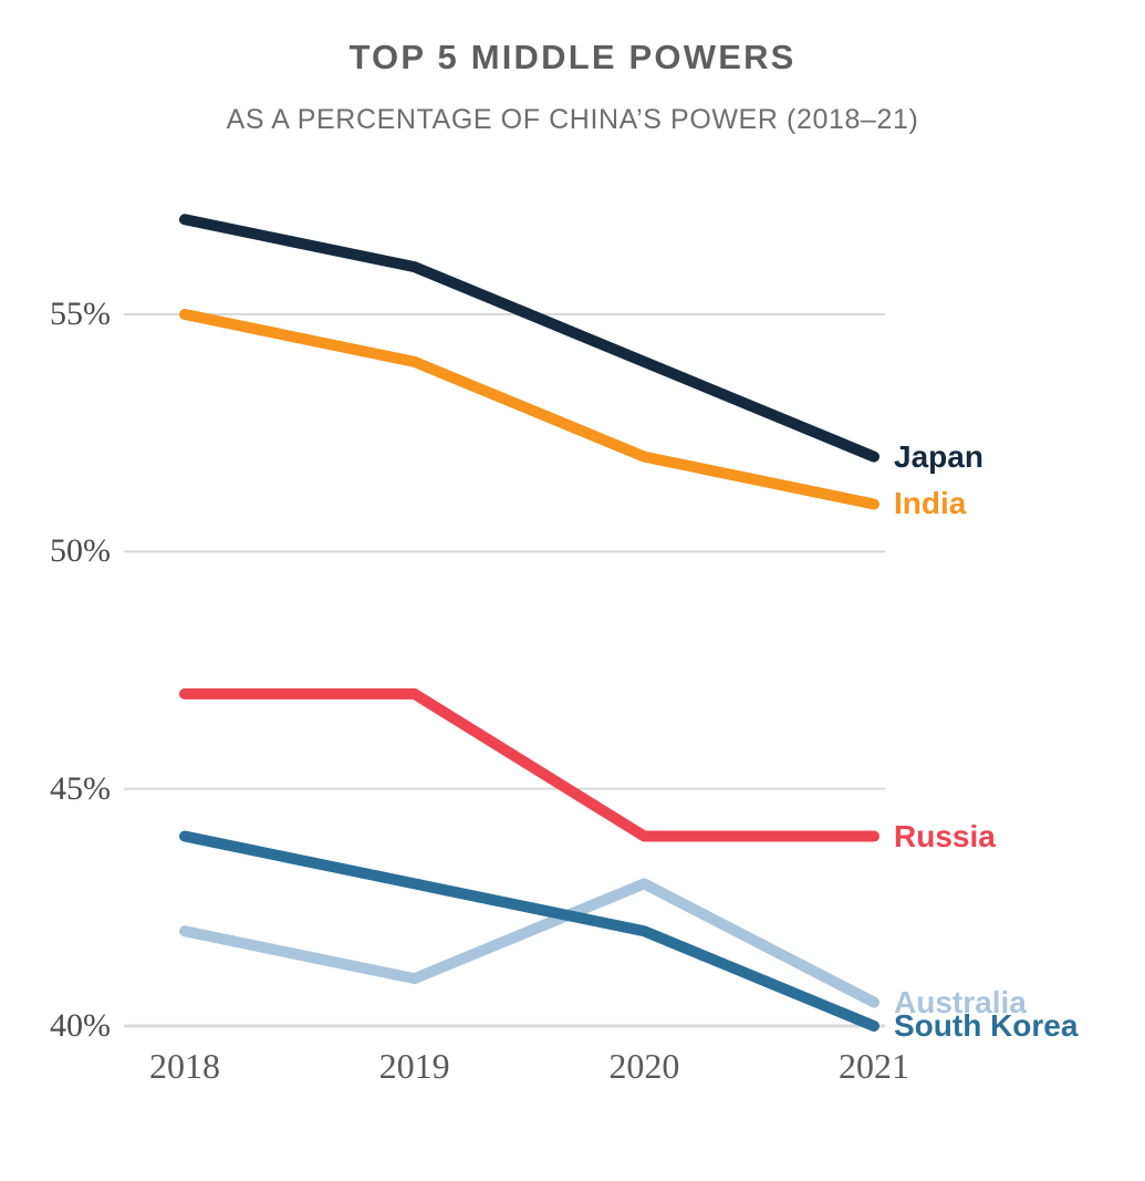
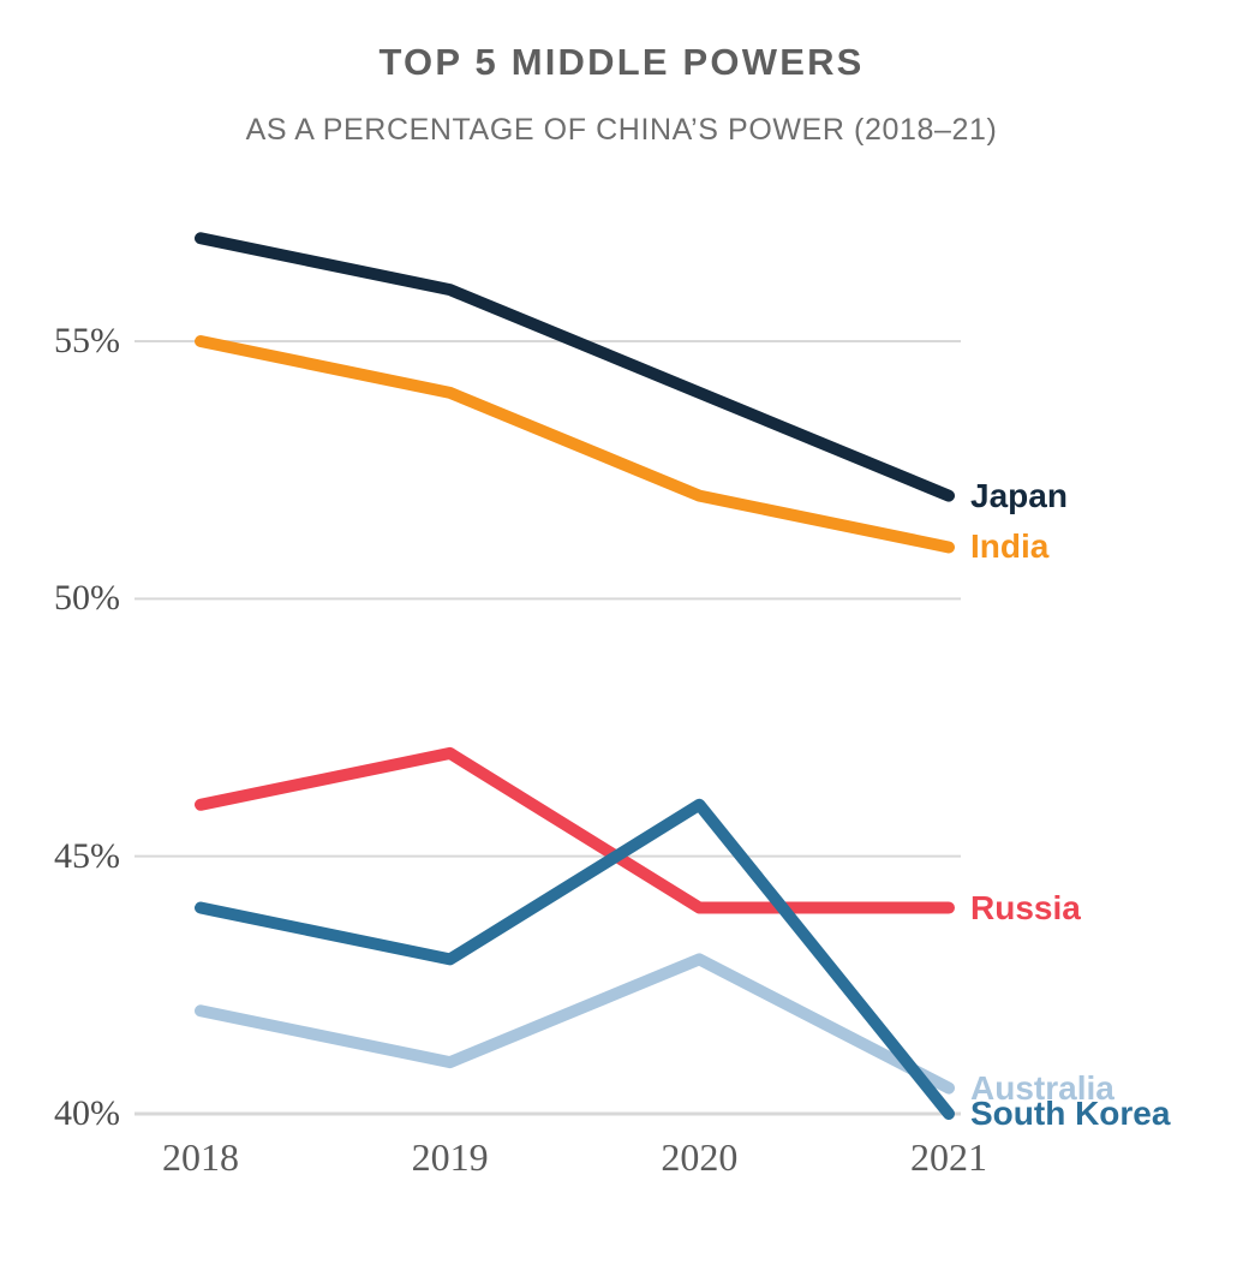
Russia/2018: 47% -> 46%
South Korea/2020: 42% -> 46%
